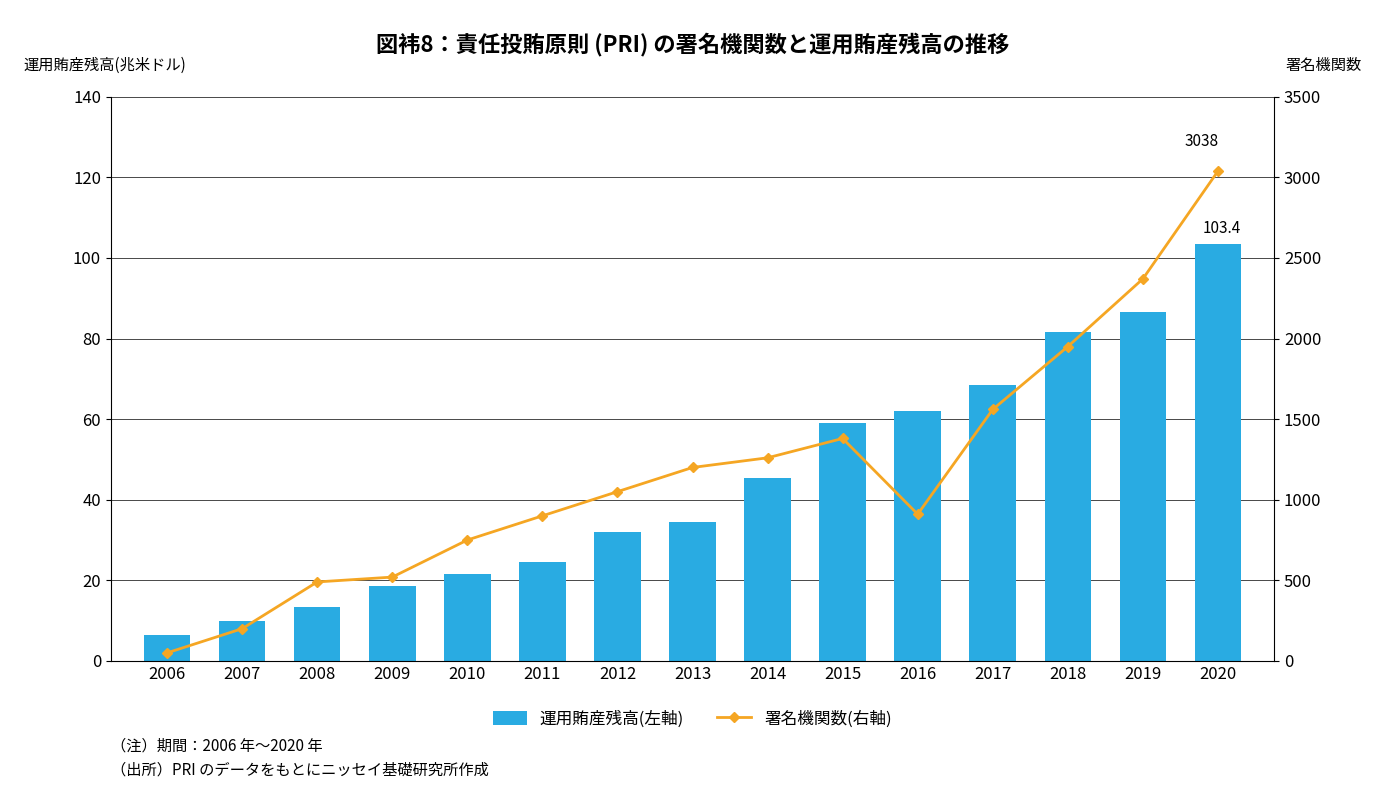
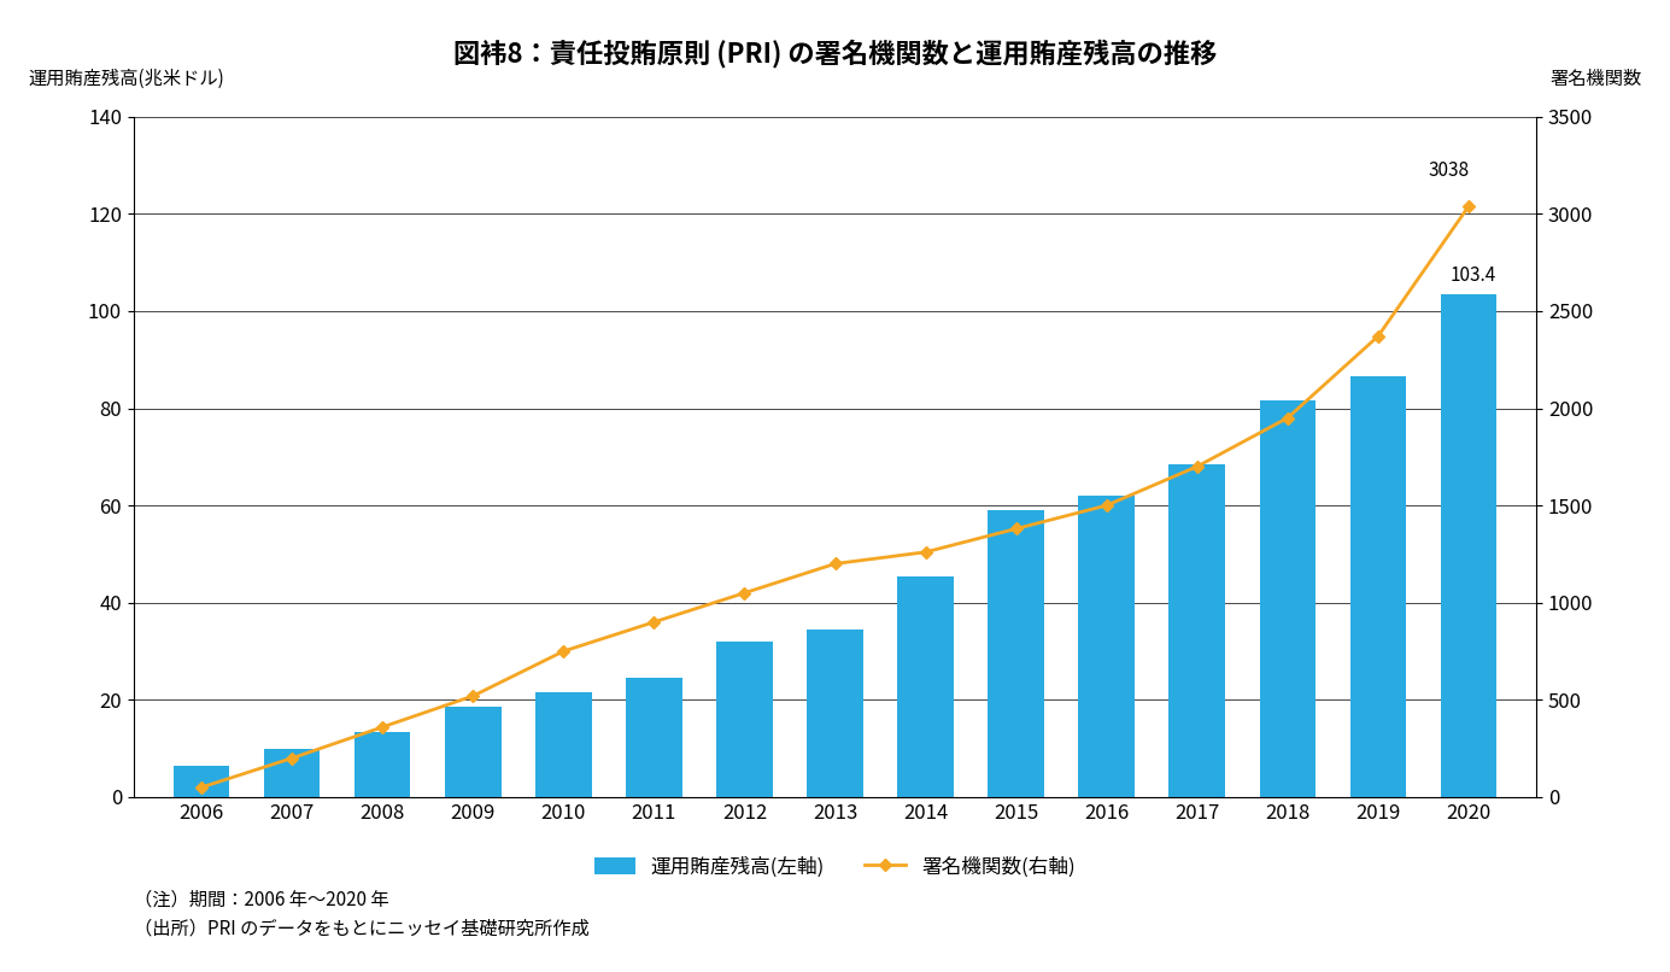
署名機関数(右軸)/2008: 490 -> 360
署名機関数(右軸)/2016: 910 -> 1500
署名機関数(右軸)/2017: 1560 -> 1700
